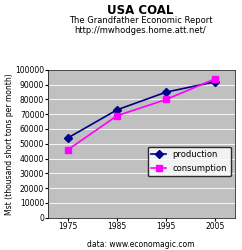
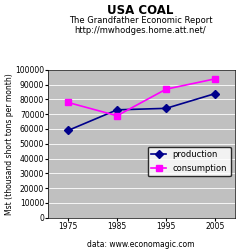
production/1975: 54000 -> 59000
consumption/1975: 46000 -> 78000
production/1995: 85000 -> 74000
consumption/1995: 80000 -> 87000
production/2005: 92000 -> 84000
